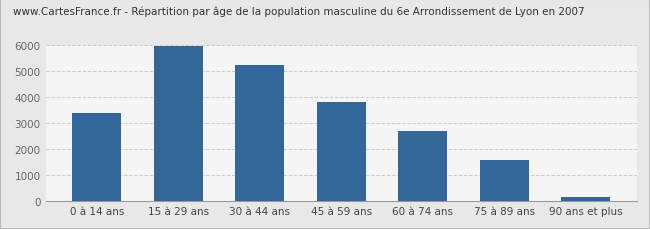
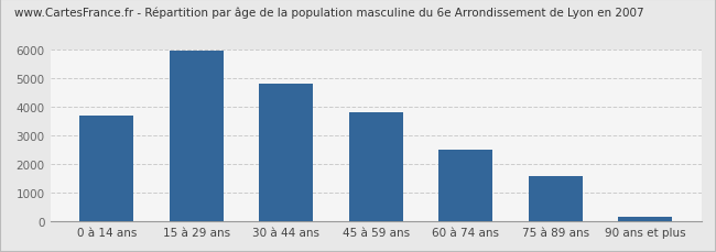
0 à 14 ans: 3400 -> 3680
30 à 44 ans: 5250 -> 4820
60 à 74 ans: 2700 -> 2490
